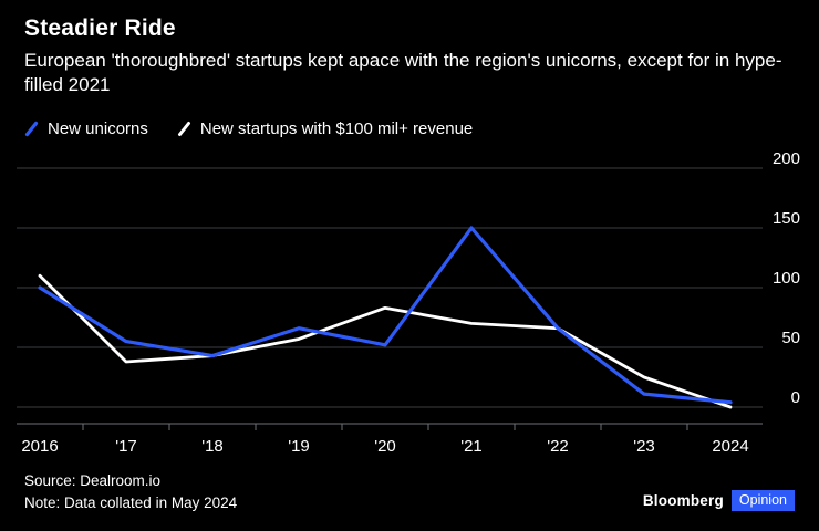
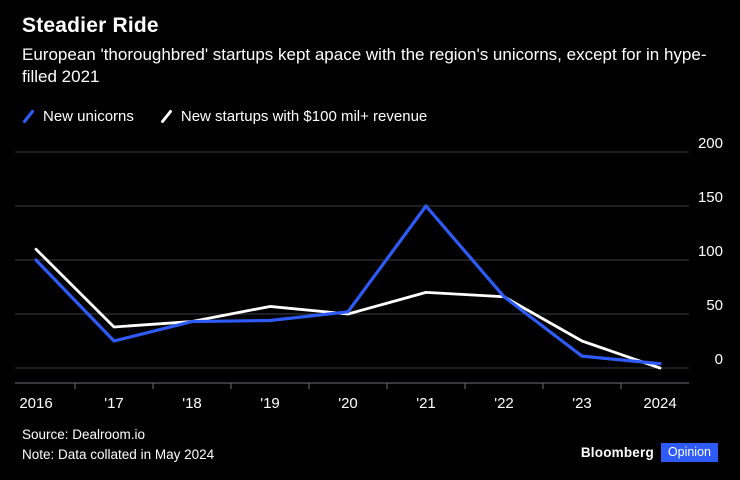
New unicorns/'17: 55 -> 25
New unicorns/'19: 66 -> 44
New startups with $100 mil+ revenue/'20: 83 -> 50
